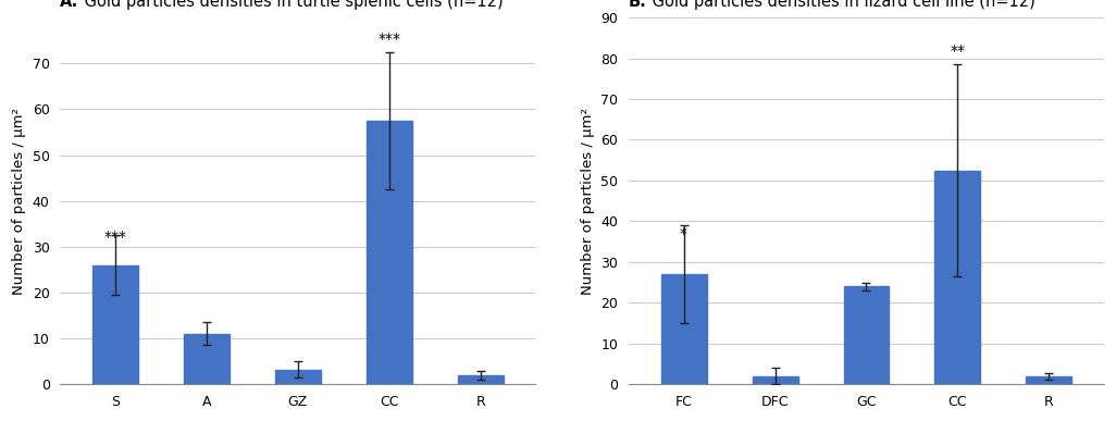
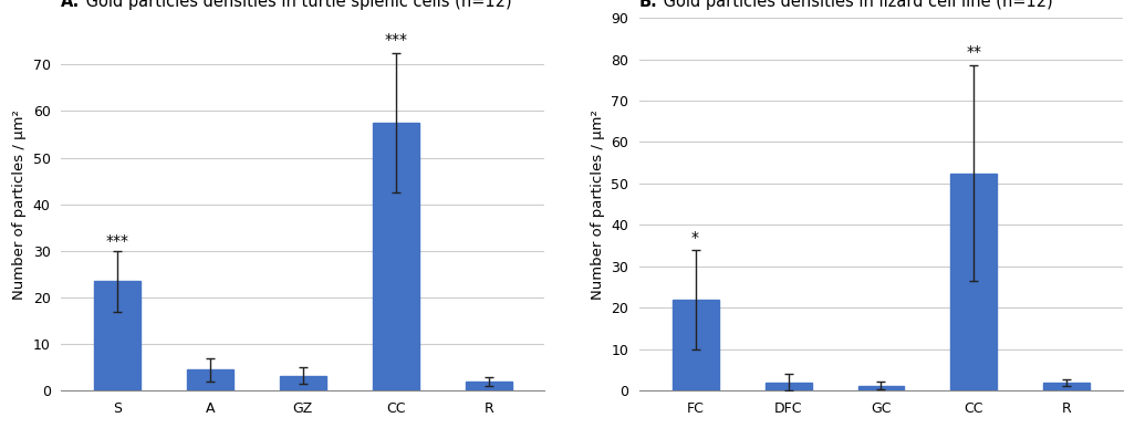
S: 26.0 -> 23.5
A: 11.0 -> 4.5
FC: 27.0 -> 22.0
GC: 24.0 -> 1.2
